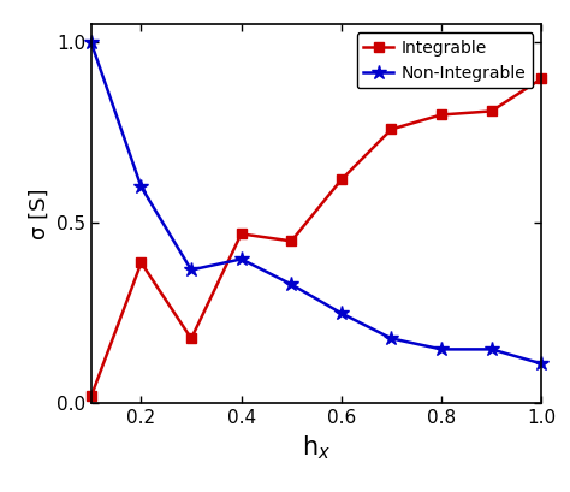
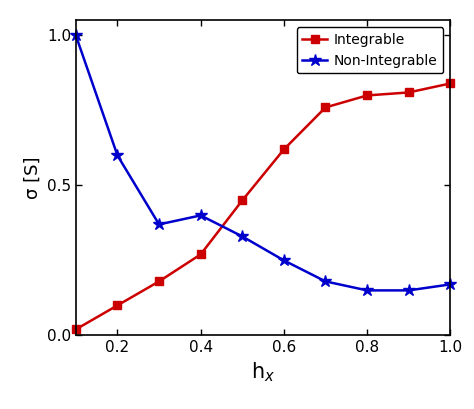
Integrable/0.2: 0.39 -> 0.10
Integrable/0.4: 0.47 -> 0.27
Integrable/1.0: 0.90 -> 0.84
Non-Integrable/1.0: 0.11 -> 0.17
